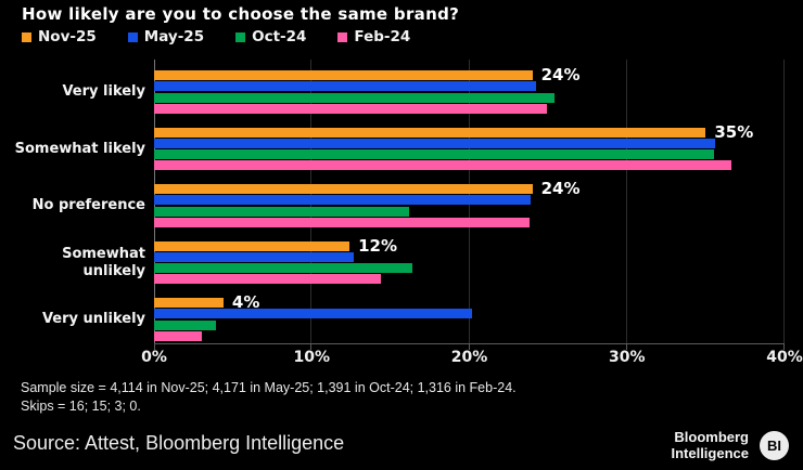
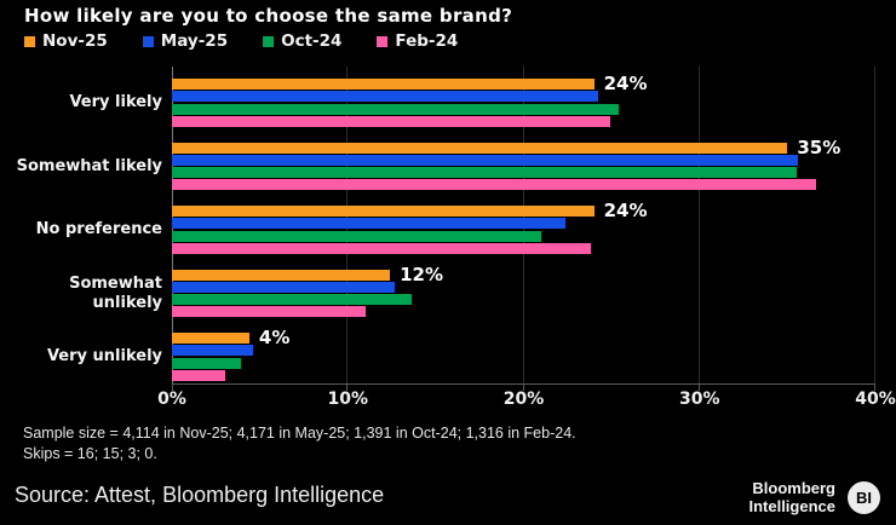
May-25/No preference: 23.9% -> 22.4%
Oct-24/No preference: 16.2% -> 21.0%
Oct-24/Somewhat unlikely: 16.4% -> 13.6%
Feb-24/Somewhat unlikely: 14.4% -> 11.0%
May-25/Very unlikely: 20.2% -> 4.6%
